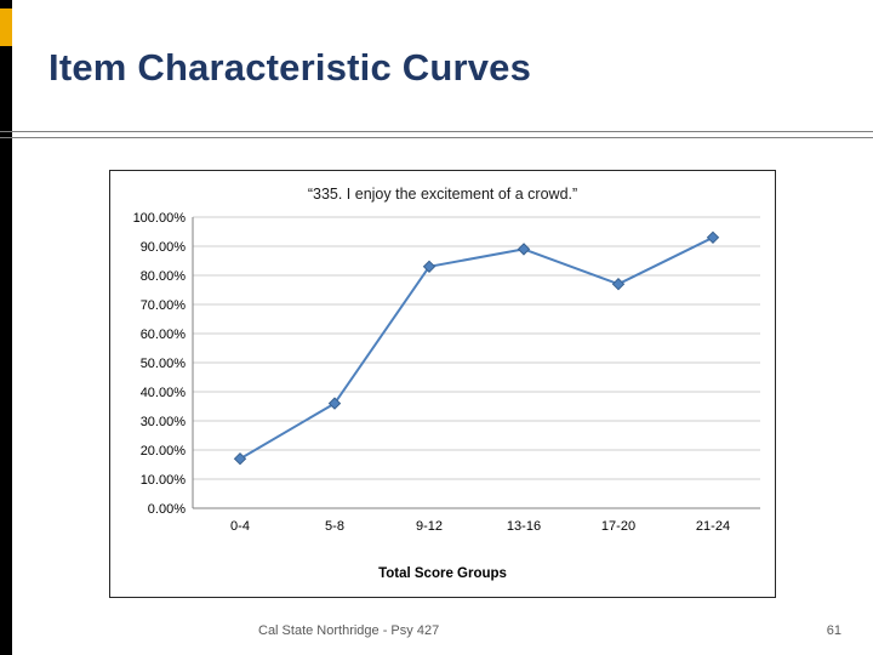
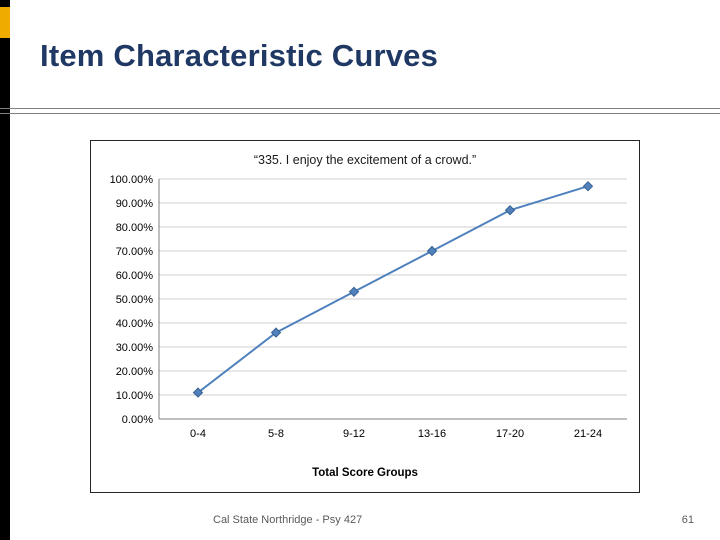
0-4: 17% -> 11%
9-12: 83% -> 53%
13-16: 89% -> 70%
17-20: 77% -> 87%
21-24: 93% -> 97%
